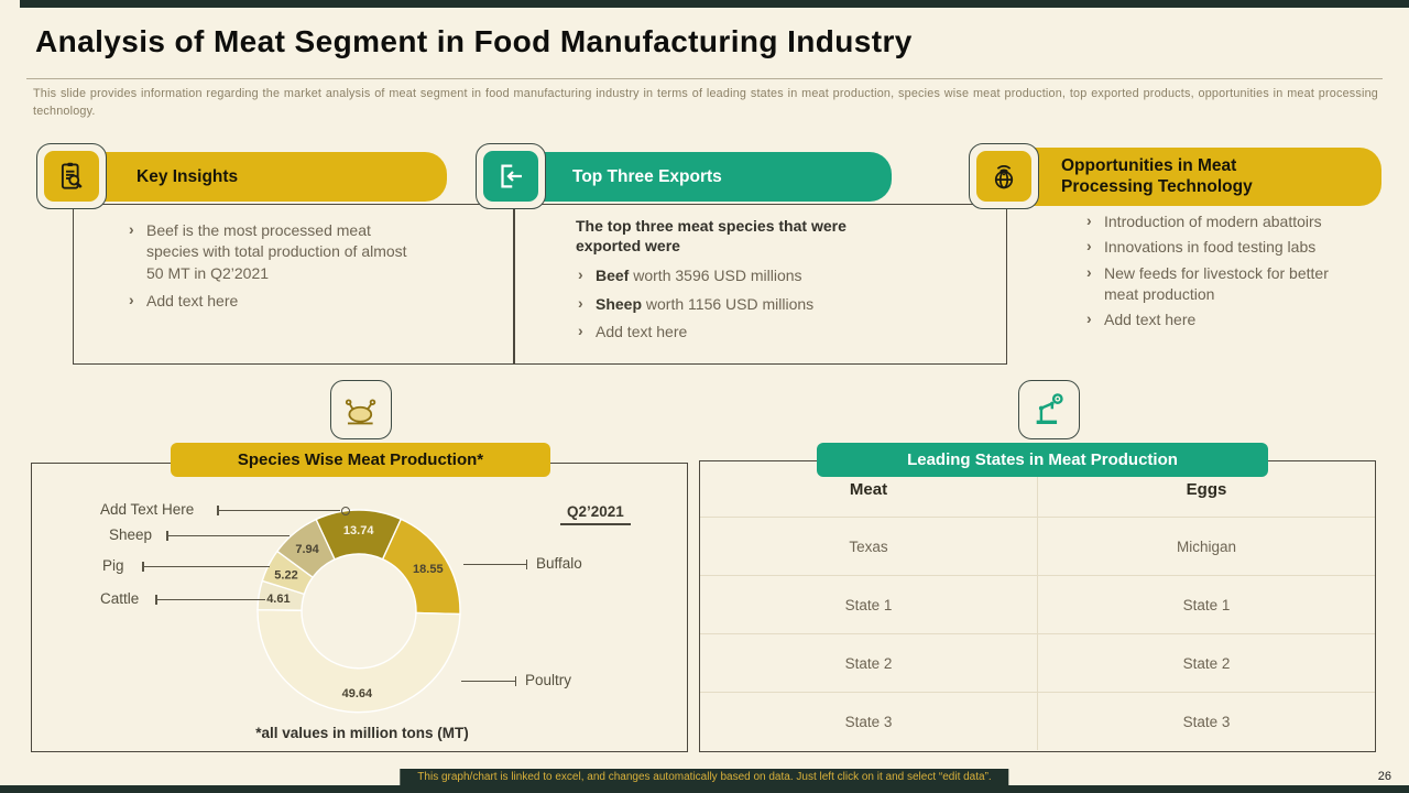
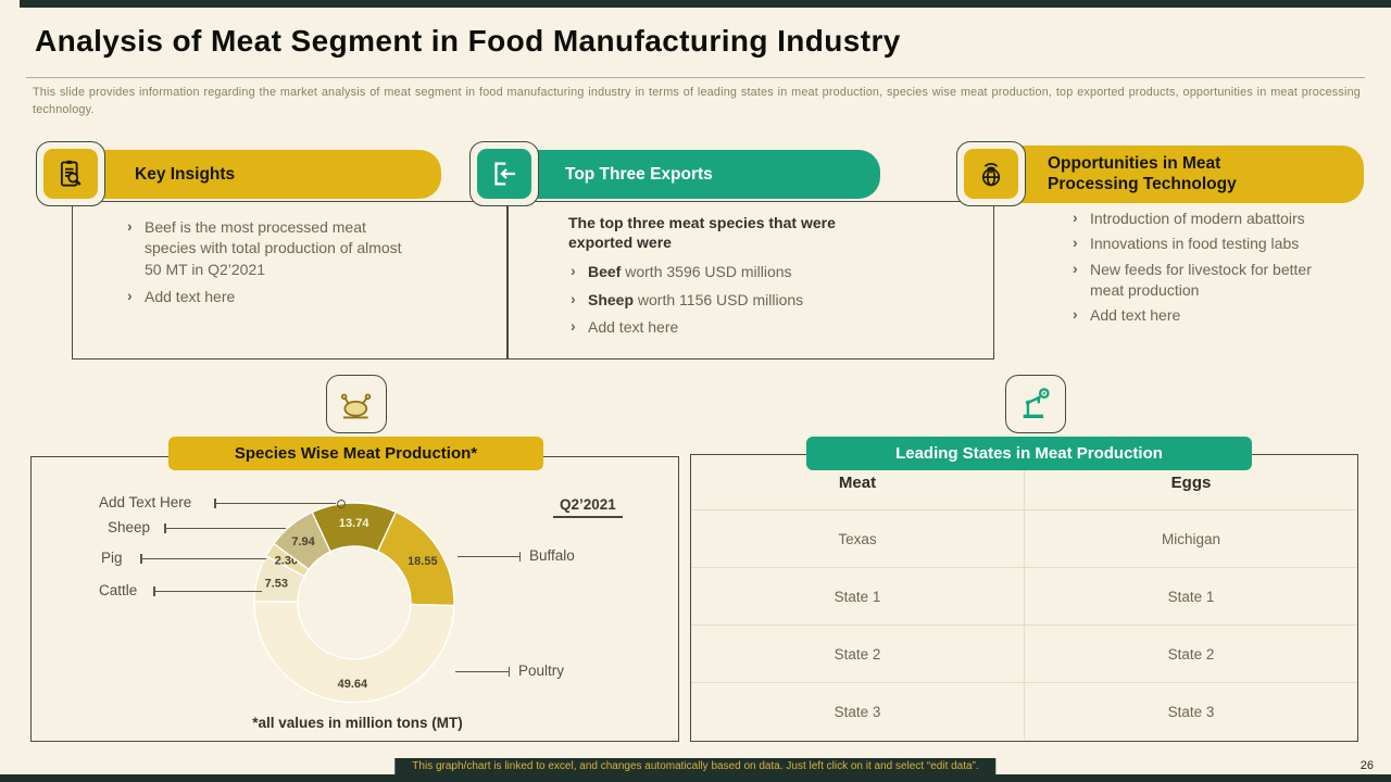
Cattle: 4.61 -> 7.53
Pig: 5.22 -> 2.30
